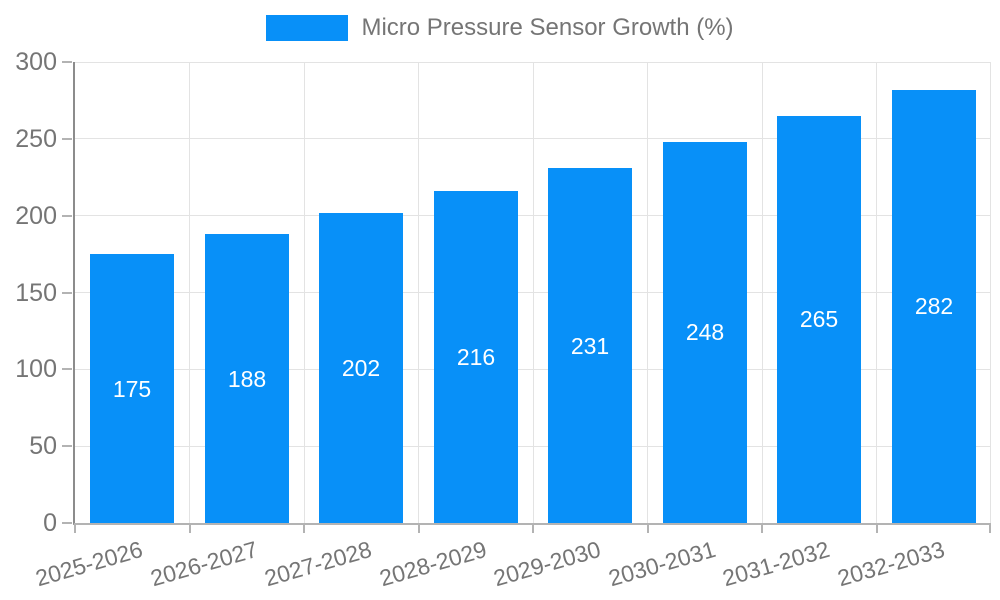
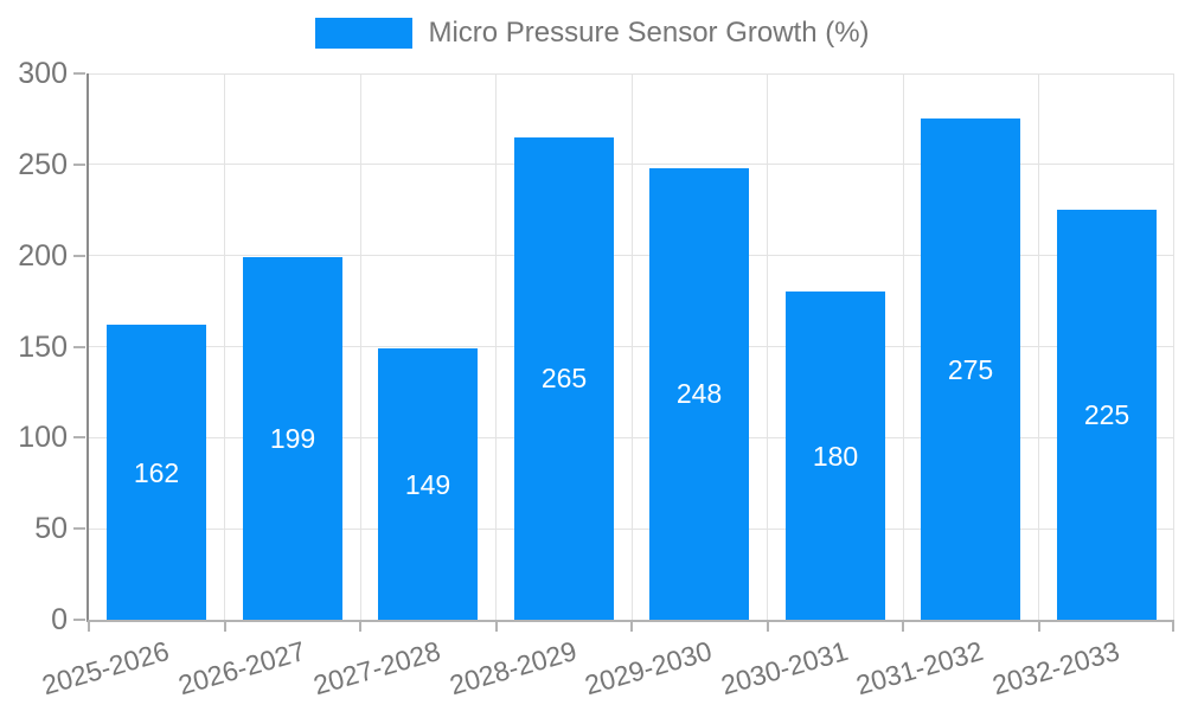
2025-2026: 175 -> 162
2026-2027: 188 -> 199
2027-2028: 202 -> 149
2028-2029: 216 -> 265
2029-2030: 231 -> 248
2030-2031: 248 -> 180
2031-2032: 265 -> 275
2032-2033: 282 -> 225
